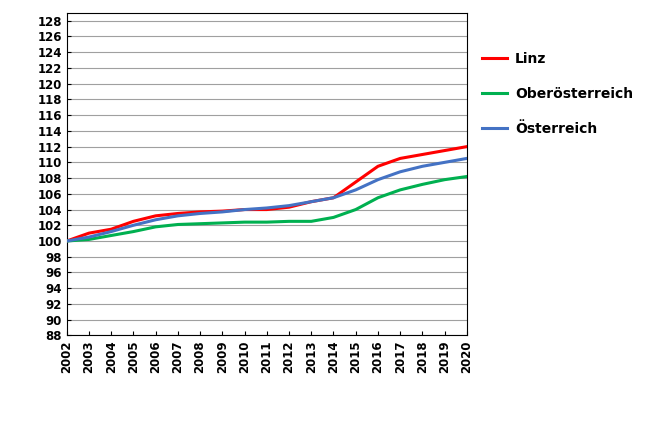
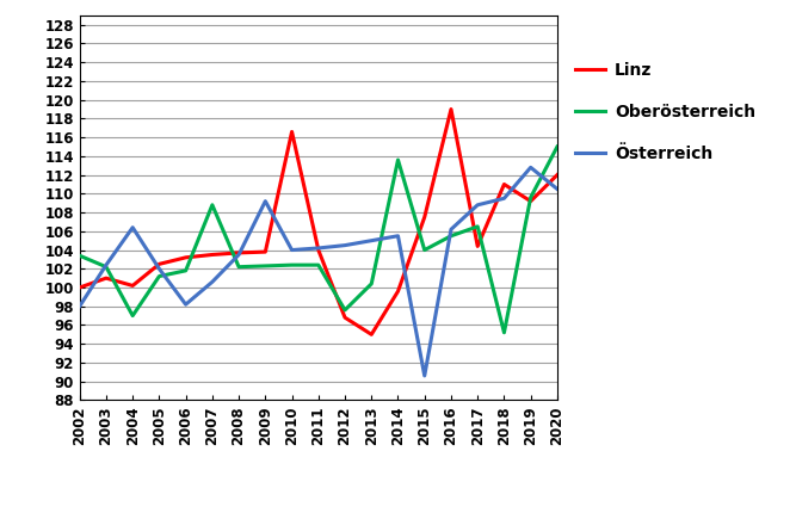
Oberösterreich/2002: 100.0 -> 103.4
Österreich/2002: 100.0 -> 98.0
Oberösterreich/2003: 100.2 -> 102.2
Österreich/2003: 100.5 -> 102.4
Linz/2004: 101.5 -> 100.2
Oberösterreich/2004: 100.7 -> 97.0
Österreich/2004: 101.2 -> 106.4
Österreich/2006: 102.7 -> 98.2
Oberösterreich/2007: 102.1 -> 108.8
Österreich/2007: 103.2 -> 100.6
Österreich/2009: 103.7 -> 109.2
Linz/2010: 104.0 -> 116.6
Linz/2012: 104.3 -> 96.8
Oberösterreich/2012: 102.5 -> 97.6
Linz/2013: 105.0 -> 95.0
Oberösterreich/2013: 102.5 -> 100.4
Linz/2014: 105.5 -> 99.6
Oberösterreich/2014: 103.0 -> 113.6
Österreich/2015: 106.5 -> 90.6
Linz/2016: 109.5 -> 119.0
Österreich/2016: 107.8 -> 106.2
Linz/2017: 110.5 -> 104.4
Oberösterreich/2018: 107.2 -> 95.2
Linz/2019: 111.5 -> 109.2
Oberösterreich/2019: 107.8 -> 109.6
Österreich/2019: 110.0 -> 112.8
Oberösterreich/2020: 108.2 -> 115.0
